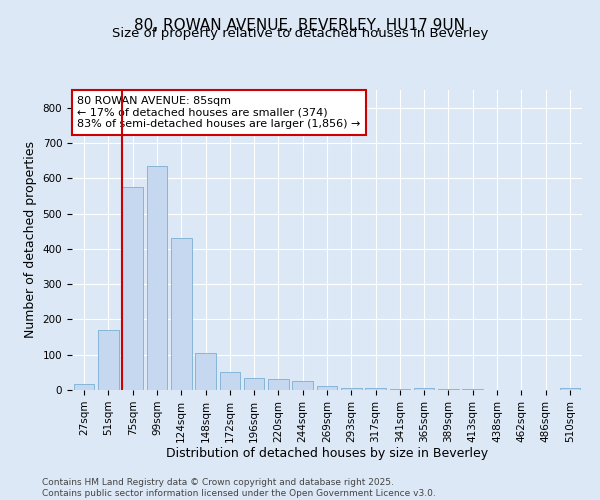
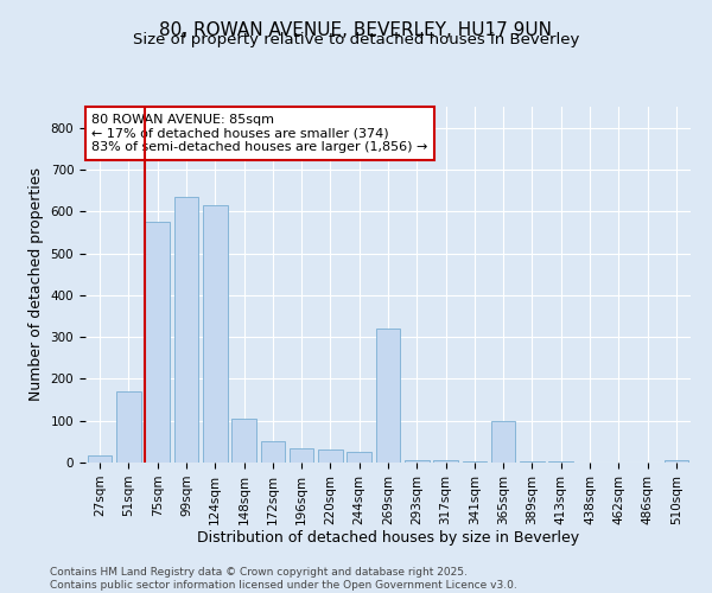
124sqm: 430 -> 615
269sqm: 10 -> 320
365sqm: 5 -> 100
